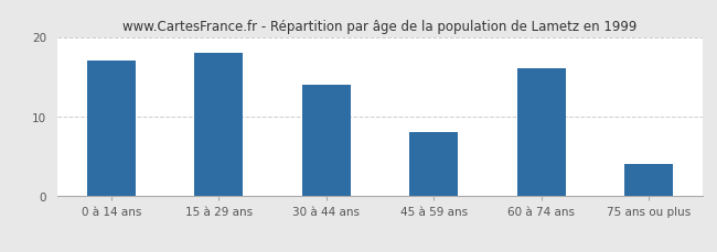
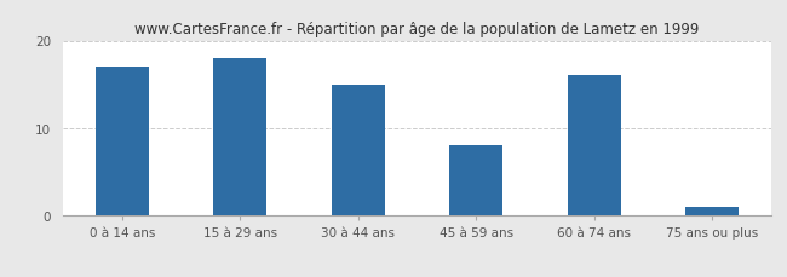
30 à 44 ans: 14 -> 15
75 ans ou plus: 4 -> 1
